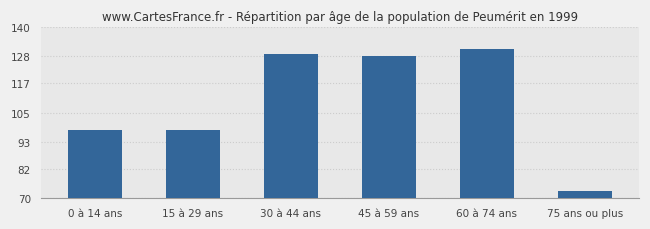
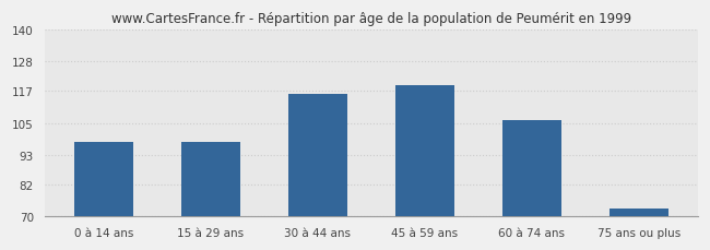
30 à 44 ans: 129 -> 116
45 à 59 ans: 128 -> 119
60 à 74 ans: 131 -> 106
